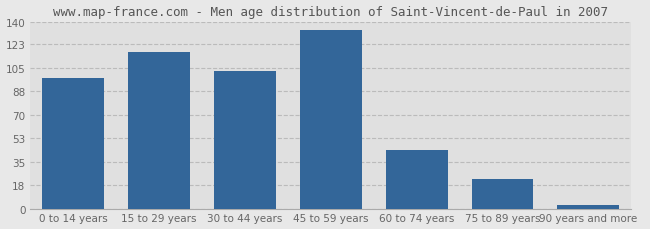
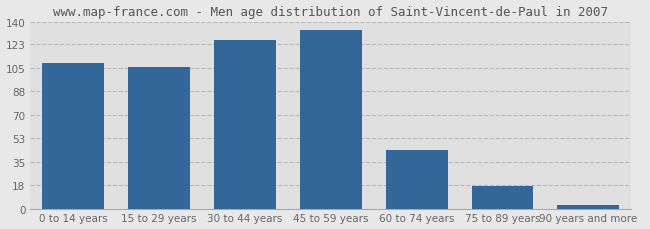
0 to 14 years: 98 -> 109
15 to 29 years: 117 -> 106
30 to 44 years: 103 -> 126
75 to 89 years: 22 -> 17
